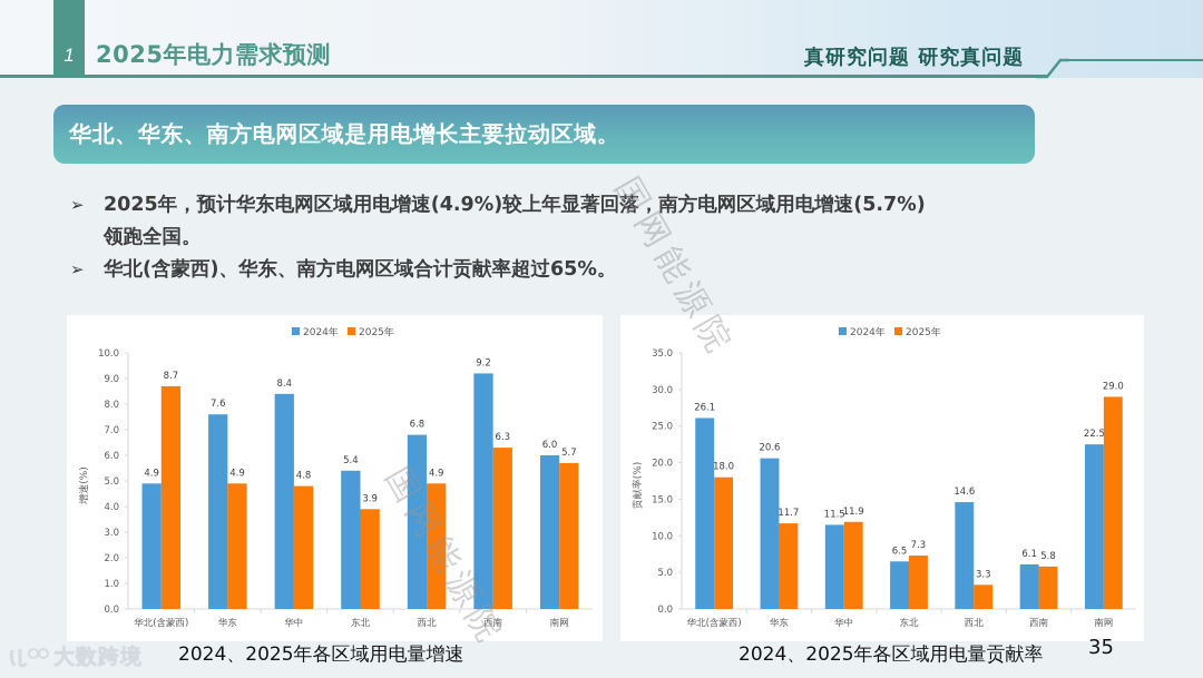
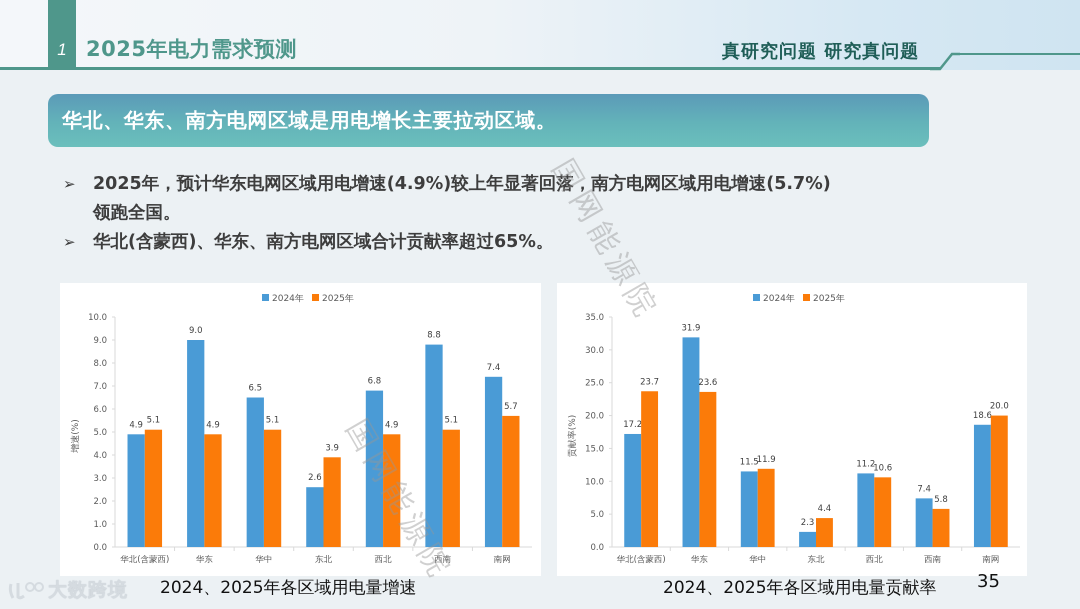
2024、2025年各区域用电量增速/2025年/华北(含蒙西): 8.7 -> 5.1
2024、2025年各区域用电量增速/2024年/华东: 7.6 -> 9.0
2024、2025年各区域用电量增速/2024年/华中: 8.4 -> 6.5
2024、2025年各区域用电量增速/2025年/华中: 4.8 -> 5.1
2024、2025年各区域用电量增速/2024年/东北: 5.4 -> 2.6
2024、2025年各区域用电量增速/2024年/西南: 9.2 -> 8.8
2024、2025年各区域用电量增速/2025年/西南: 6.3 -> 5.1
2024、2025年各区域用电量增速/2024年/南网: 6.0 -> 7.4
2024、2025年各区域用电量贡献率/2024年/华北(含蒙西): 26.1 -> 17.2
2024、2025年各区域用电量贡献率/2025年/华北(含蒙西): 18.0 -> 23.7
2024、2025年各区域用电量贡献率/2024年/华东: 20.6 -> 31.9
2024、2025年各区域用电量贡献率/2025年/华东: 11.7 -> 23.6
2024、2025年各区域用电量贡献率/2024年/东北: 6.5 -> 2.3
2024、2025年各区域用电量贡献率/2025年/东北: 7.3 -> 4.4
2024、2025年各区域用电量贡献率/2024年/西北: 14.6 -> 11.2
2024、2025年各区域用电量贡献率/2025年/西北: 3.3 -> 10.6
2024、2025年各区域用电量贡献率/2024年/西南: 6.1 -> 7.4
2024、2025年各区域用电量贡献率/2024年/南网: 22.5 -> 18.6
2024、2025年各区域用电量贡献率/2025年/南网: 29.0 -> 20.0
